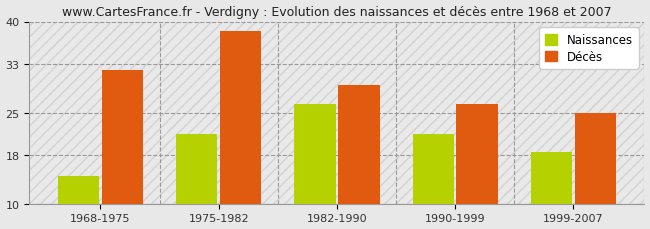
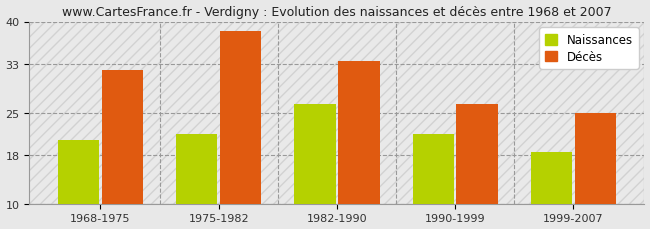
Naissances/1968-1975: 14.6 -> 20.5
Décès/1982-1990: 29.6 -> 33.5
